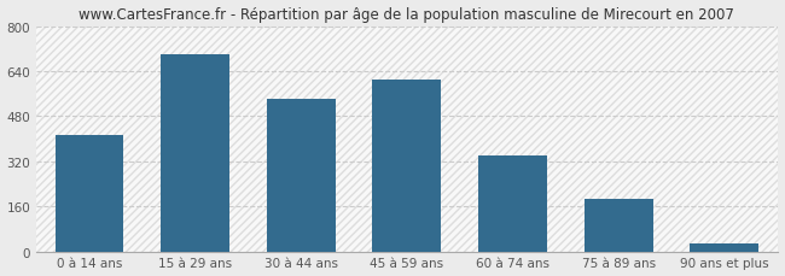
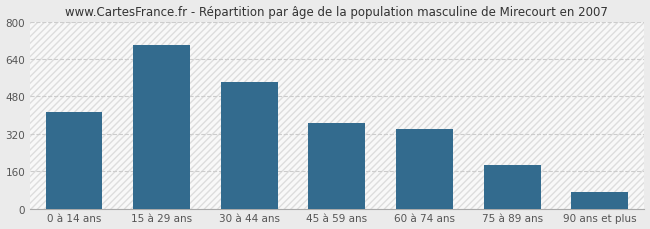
45 à 59 ans: 610 -> 365
90 ans et plus: 28 -> 70
